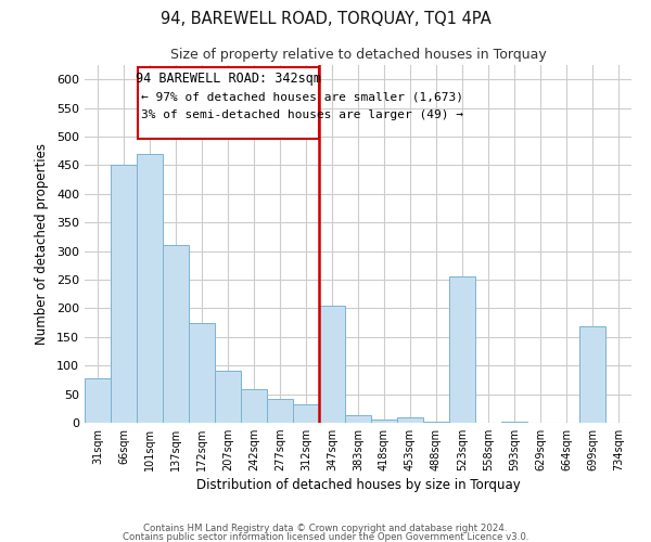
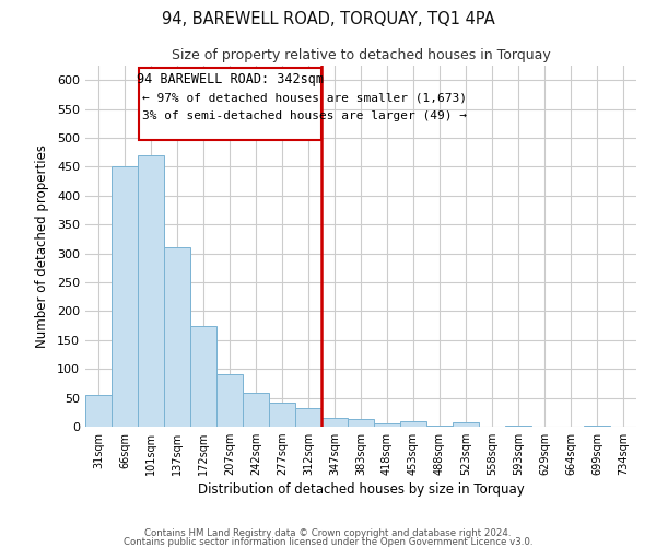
31sqm: 78 -> 55
347sqm: 204 -> 15
523sqm: 256 -> 8
699sqm: 168 -> 1
